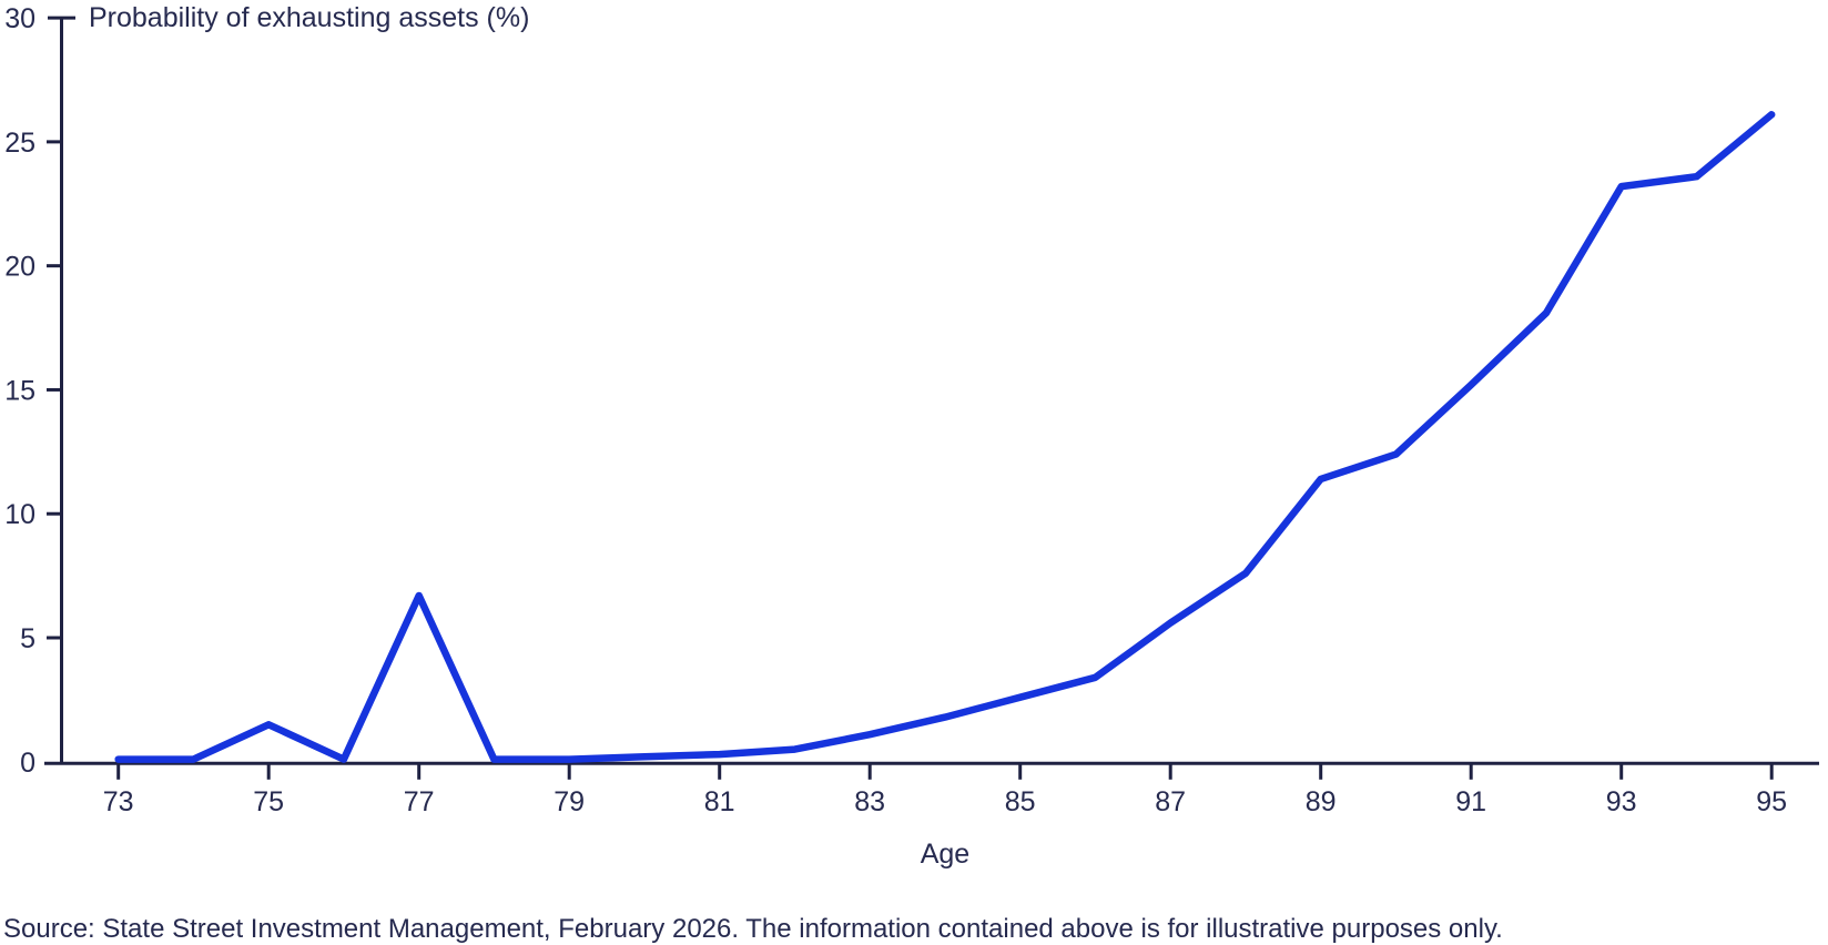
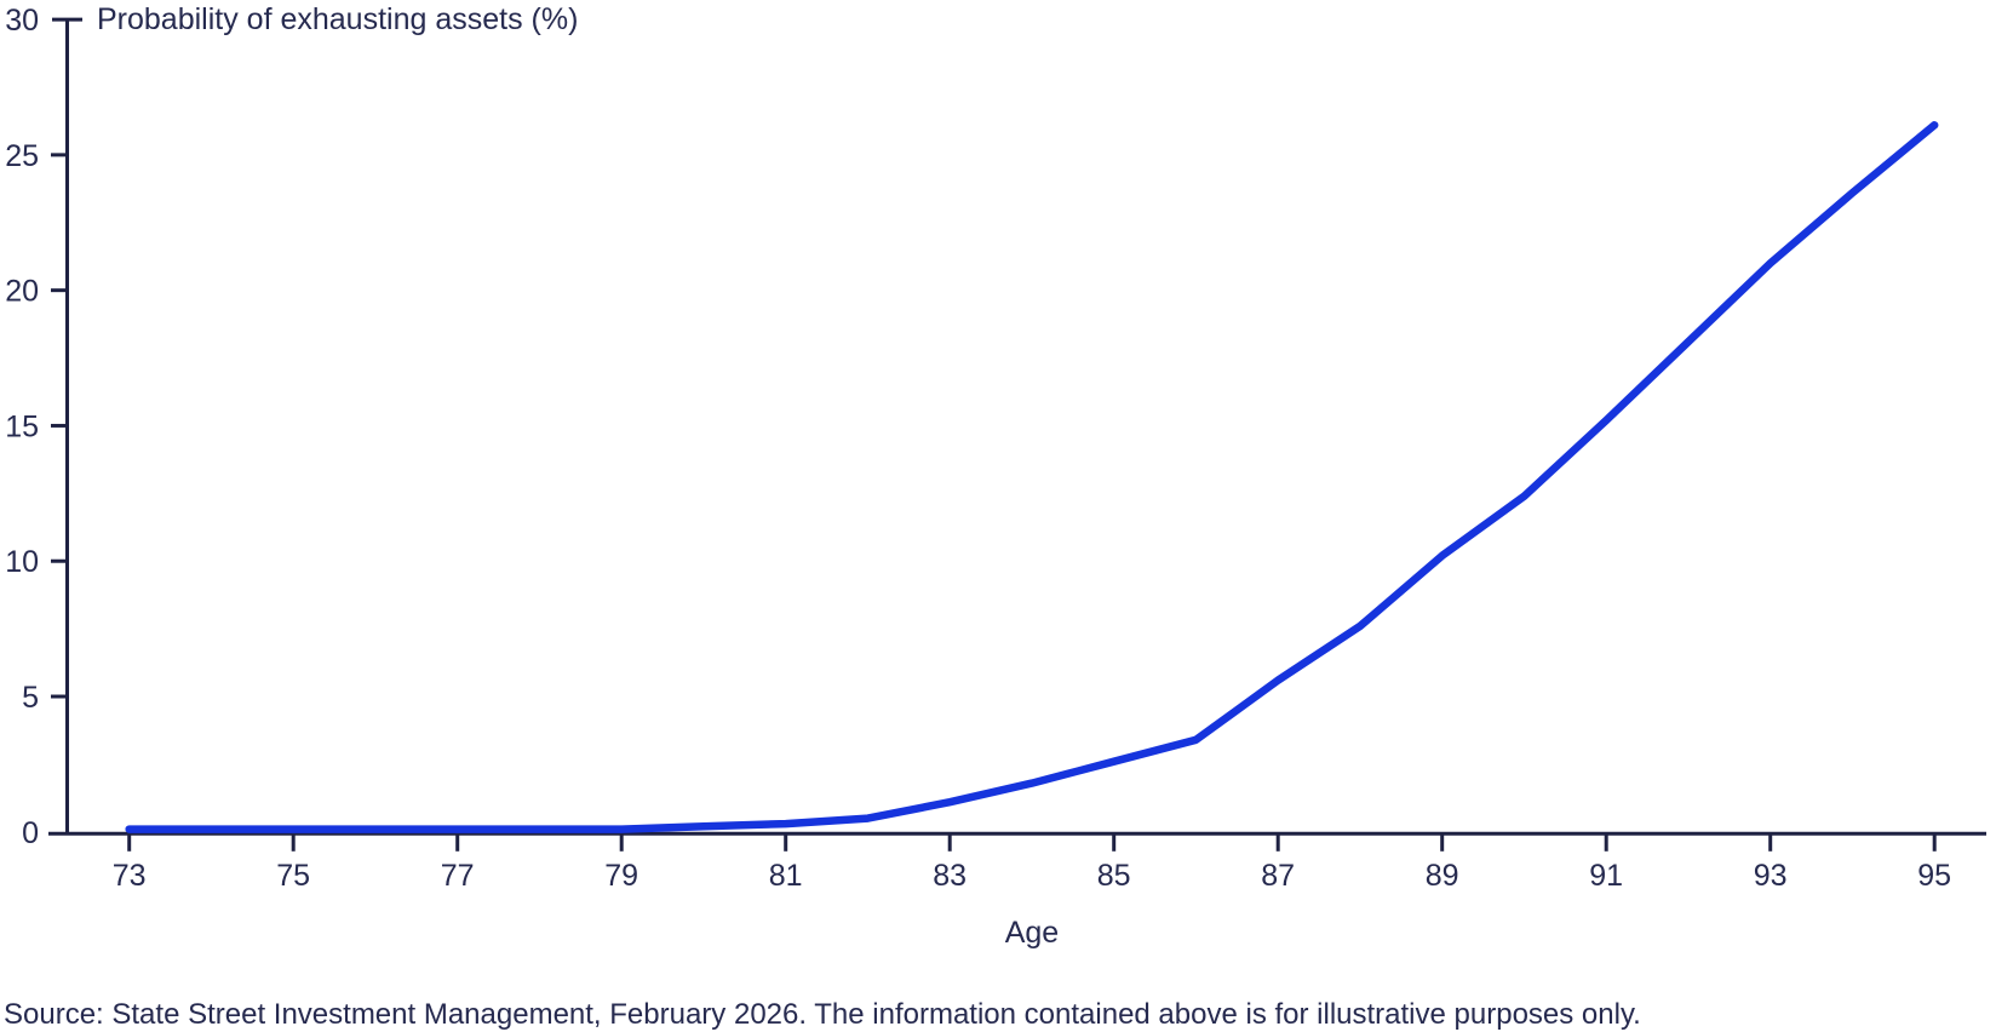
75: 1.5 -> 0.1
77: 6.7 -> 0.1
89: 11.4 -> 10.2
93: 23.2 -> 21.0
